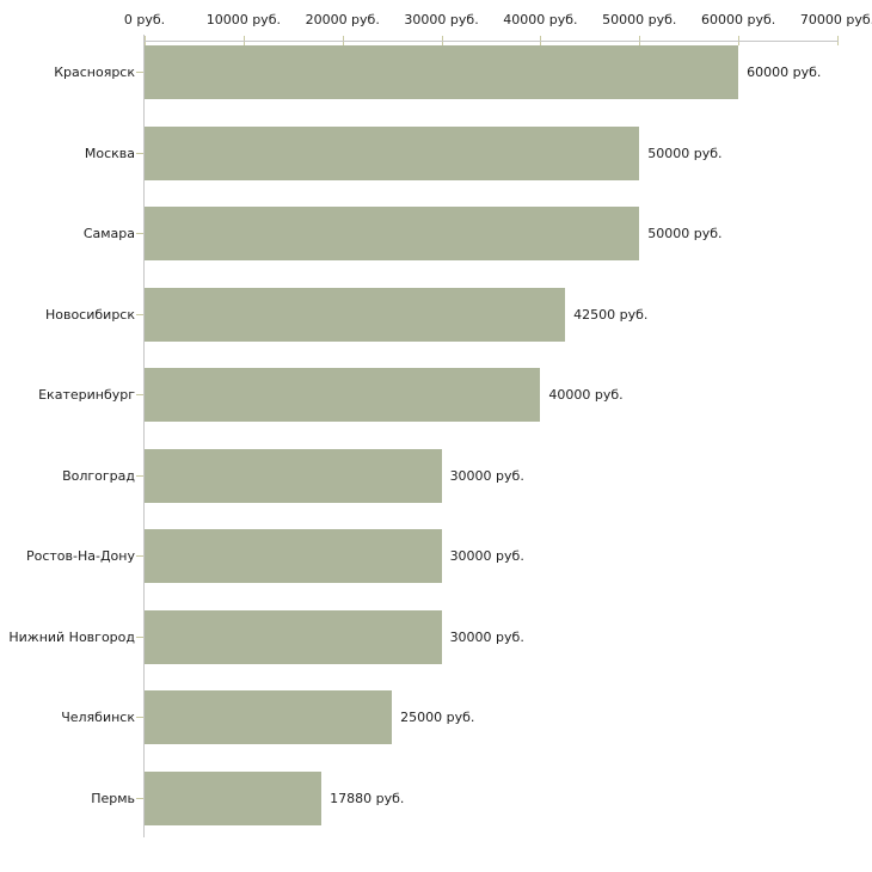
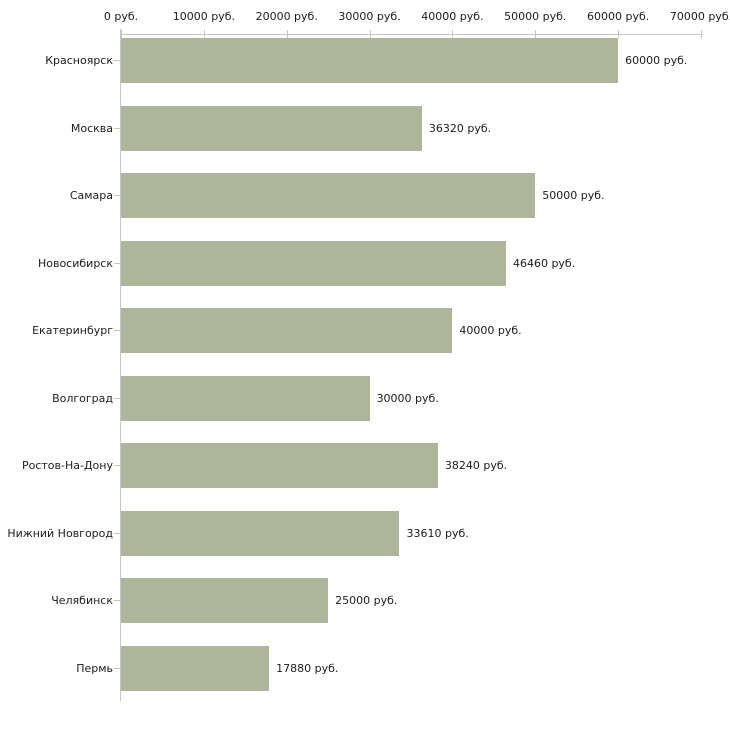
Москва: 50000 -> 36320
Новосибирск: 42500 -> 46460
Ростов-На-Дону: 30000 -> 38240
Нижний Новгород: 30000 -> 33610
